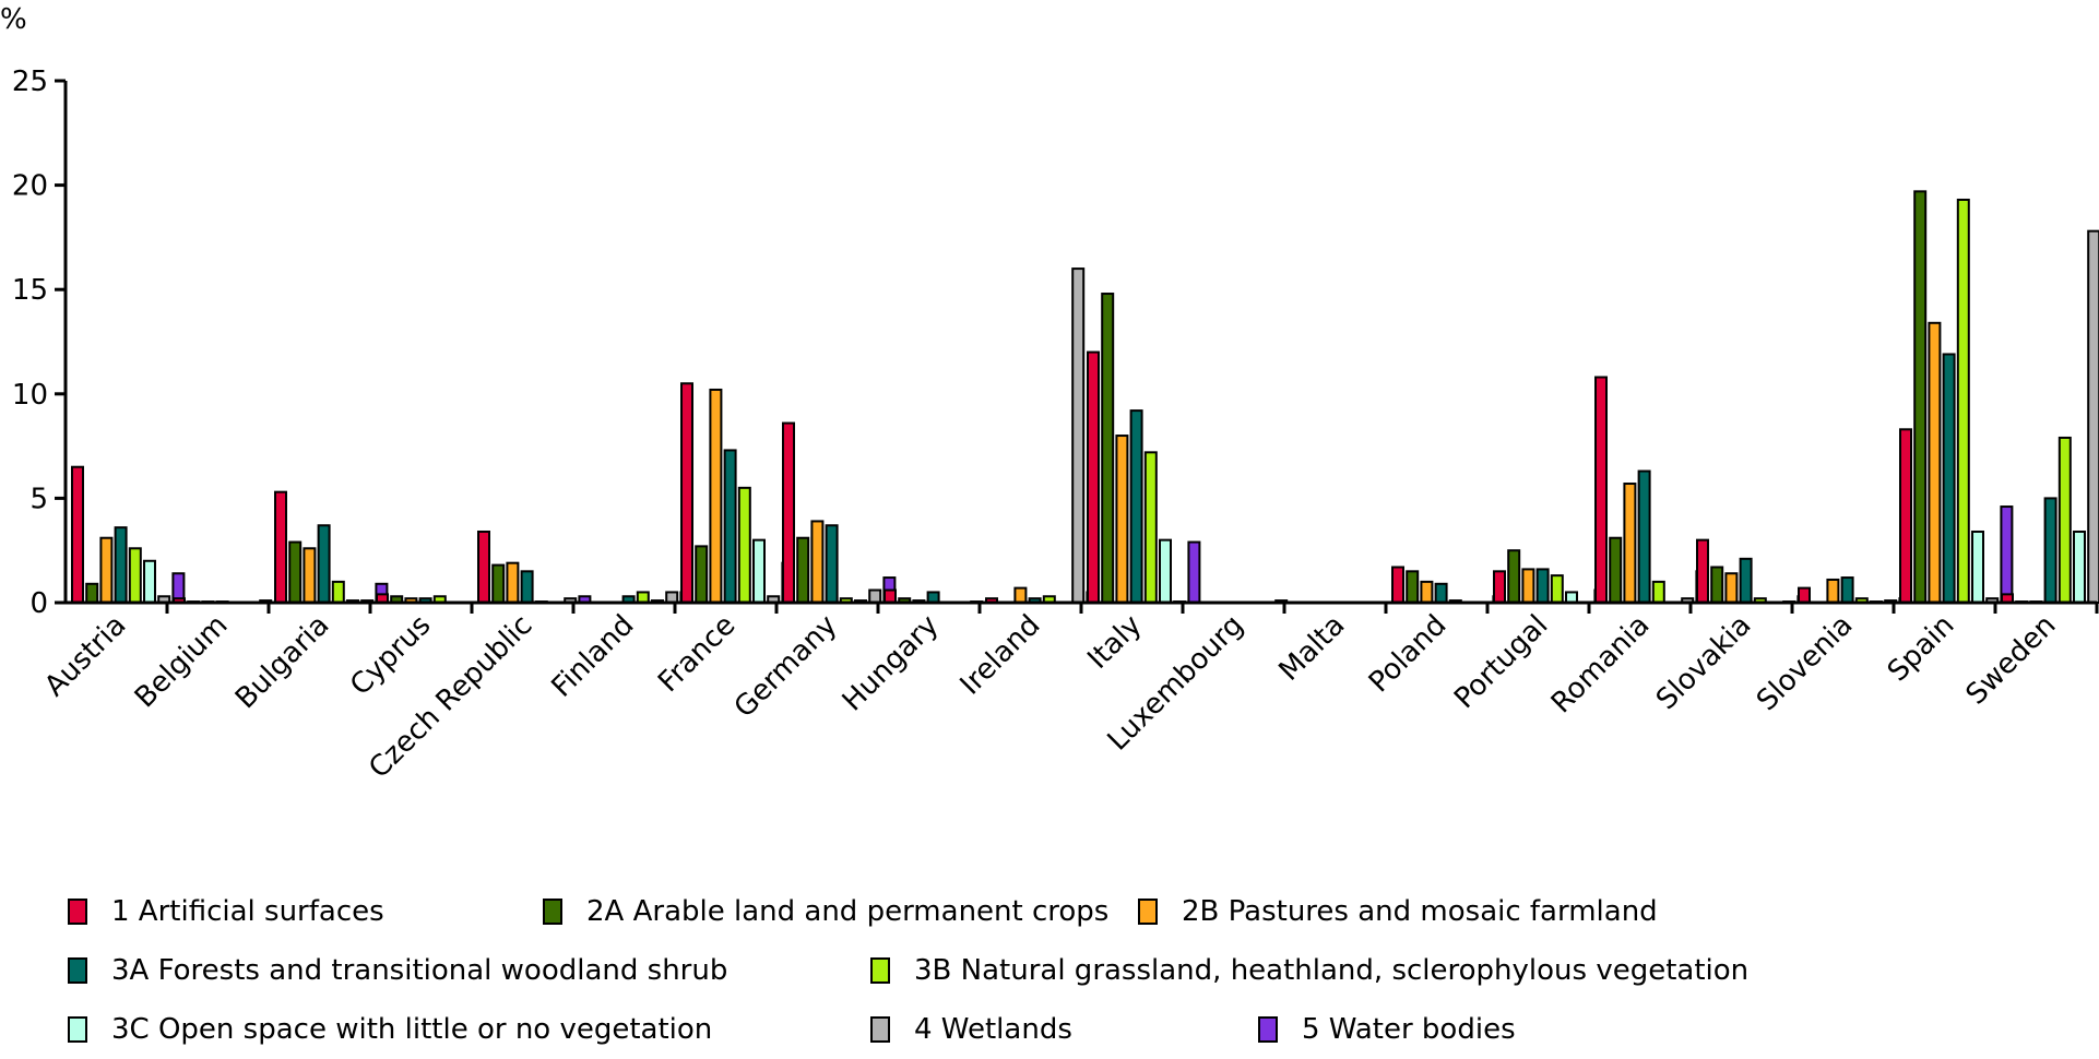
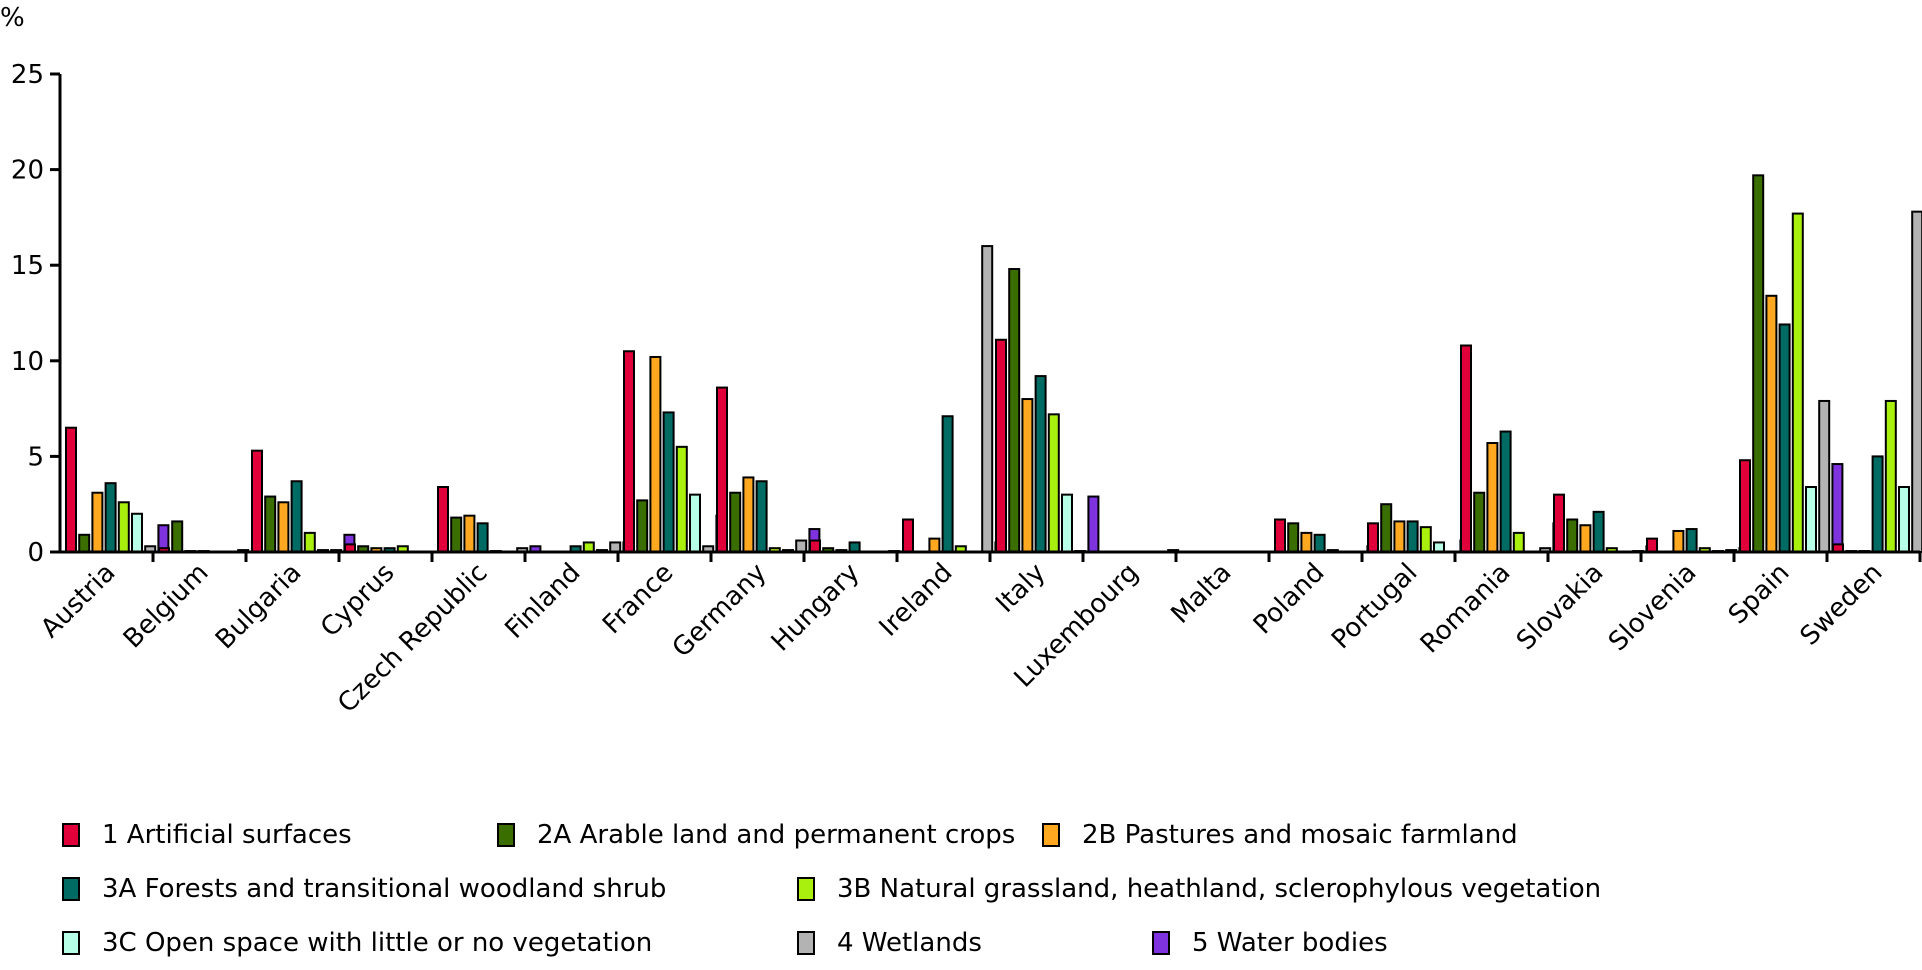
2A Arable land and permanent crops/Belgium: 0.1 -> 1.6
1 Artificial surfaces/Ireland: 0.2 -> 1.7
3A Forests and transitional woodland shrub/Ireland: 0.2 -> 7.1
1 Artificial surfaces/Italy: 12.0 -> 11.1
1 Artificial surfaces/Spain: 8.3 -> 4.8
3B Natural grassland, heathland, sclerophylous vegetation/Spain: 19.3 -> 17.7
4 Wetlands/Spain: 0.2 -> 7.9
